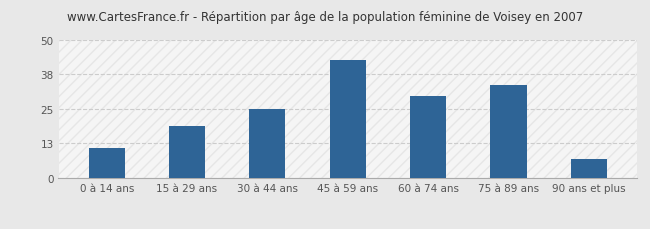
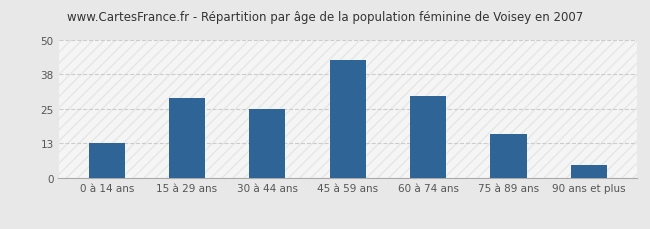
0 à 14 ans: 11 -> 13
15 à 29 ans: 19 -> 29
75 à 89 ans: 34 -> 16
90 ans et plus: 7 -> 5
